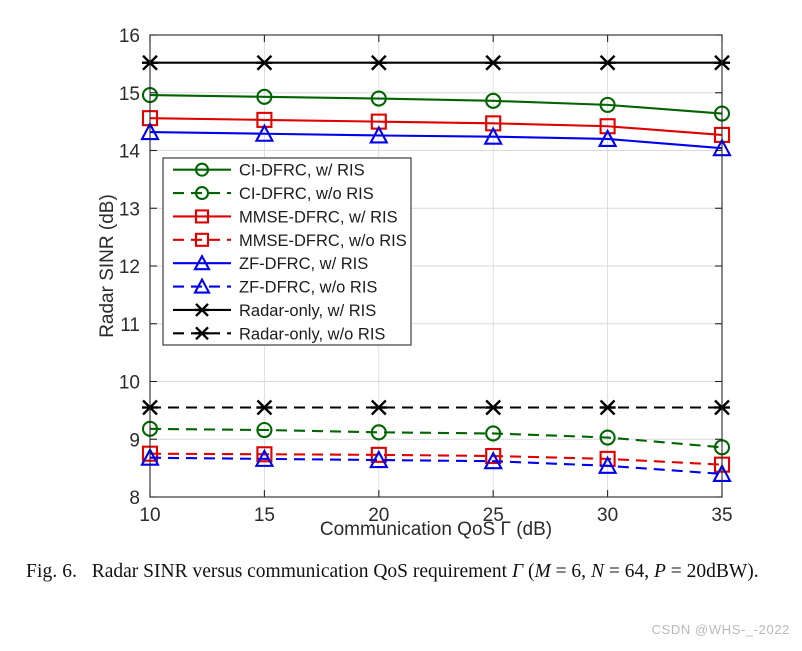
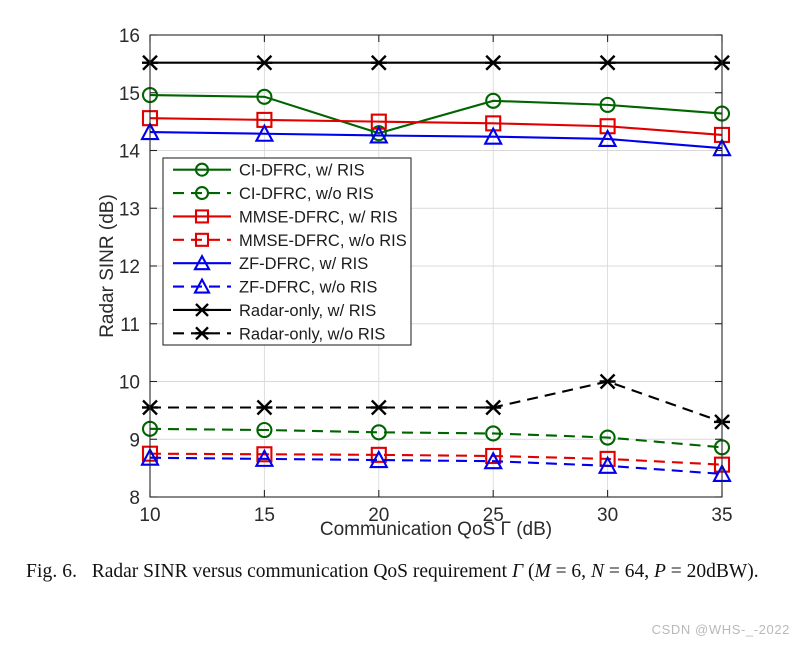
CI-DFRC, w/ RIS/20: 14.9 -> 14.3
Radar-only, w/o RIS/30: 9.6 -> 10.0
Radar-only, w/o RIS/35: 9.6 -> 9.3
